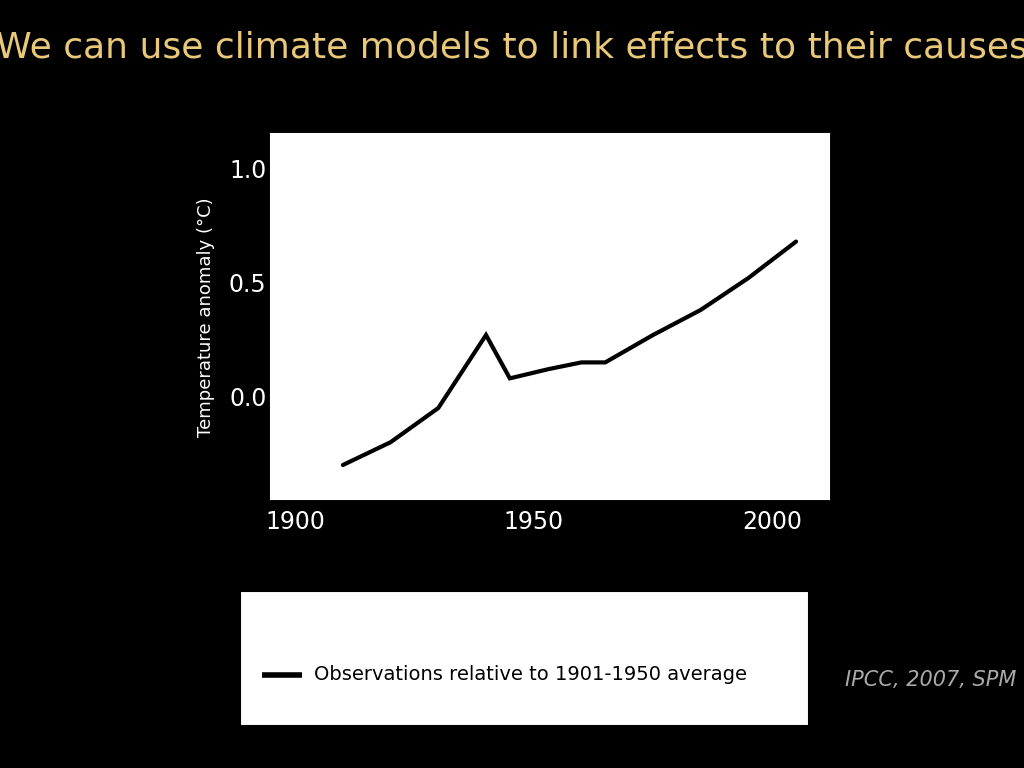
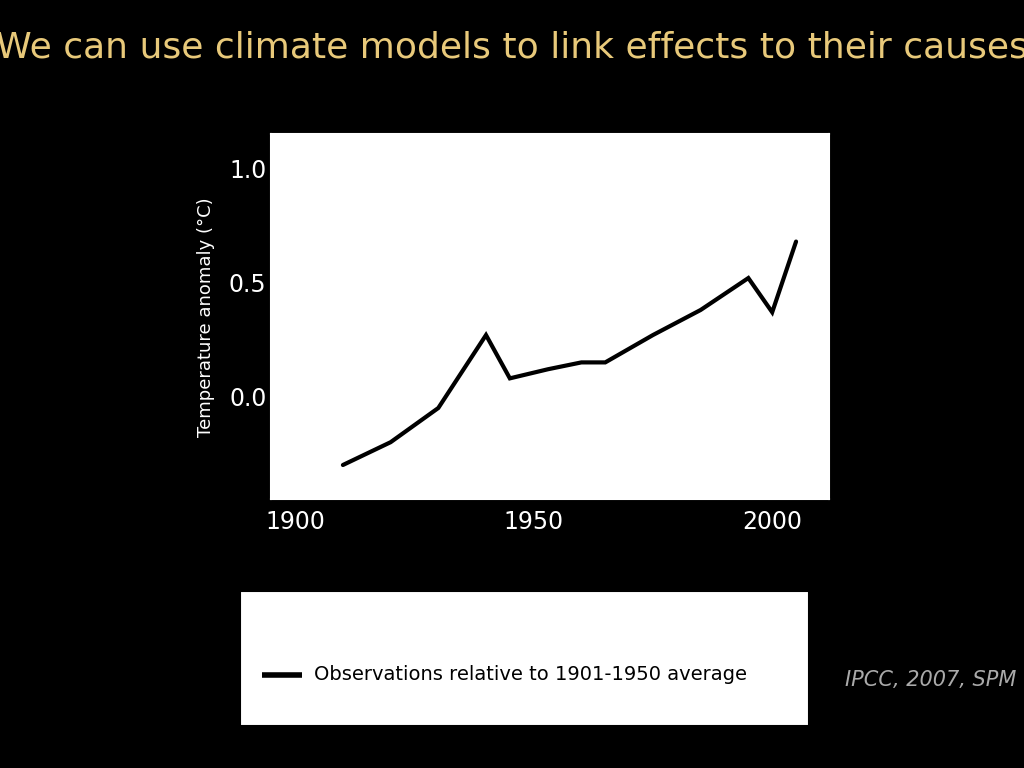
2000: 0.60 -> 0.37
